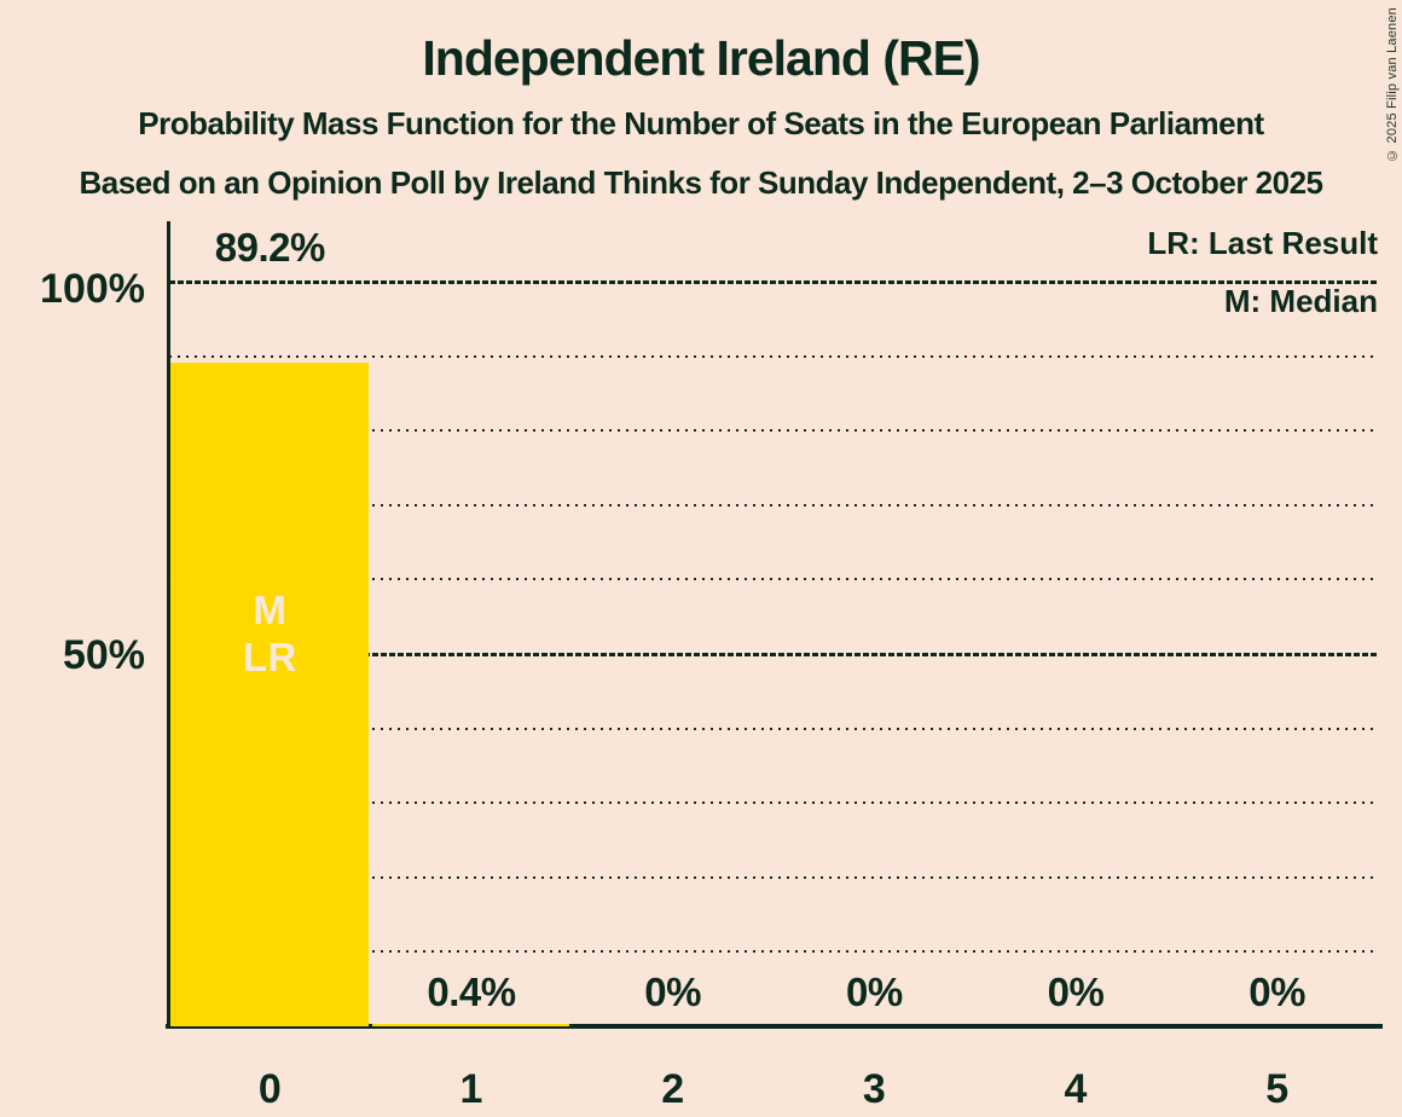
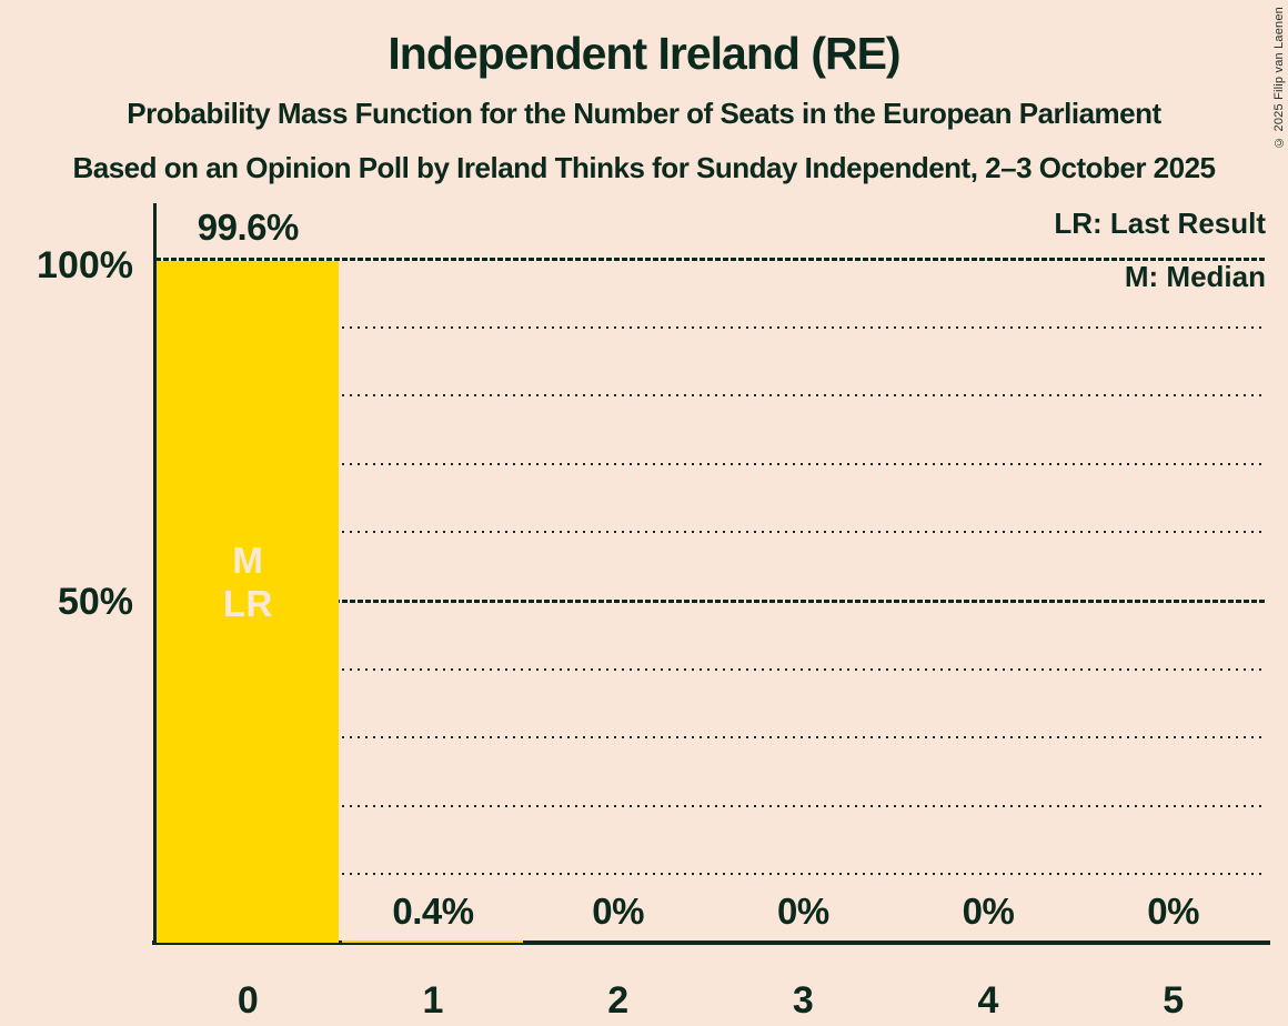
0: 89.2% -> 99.6%
